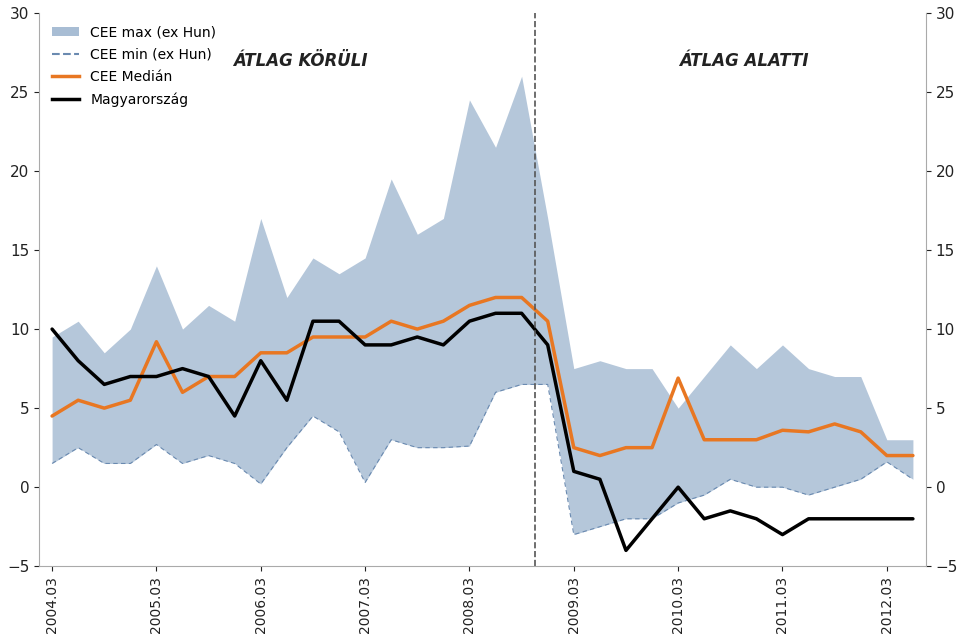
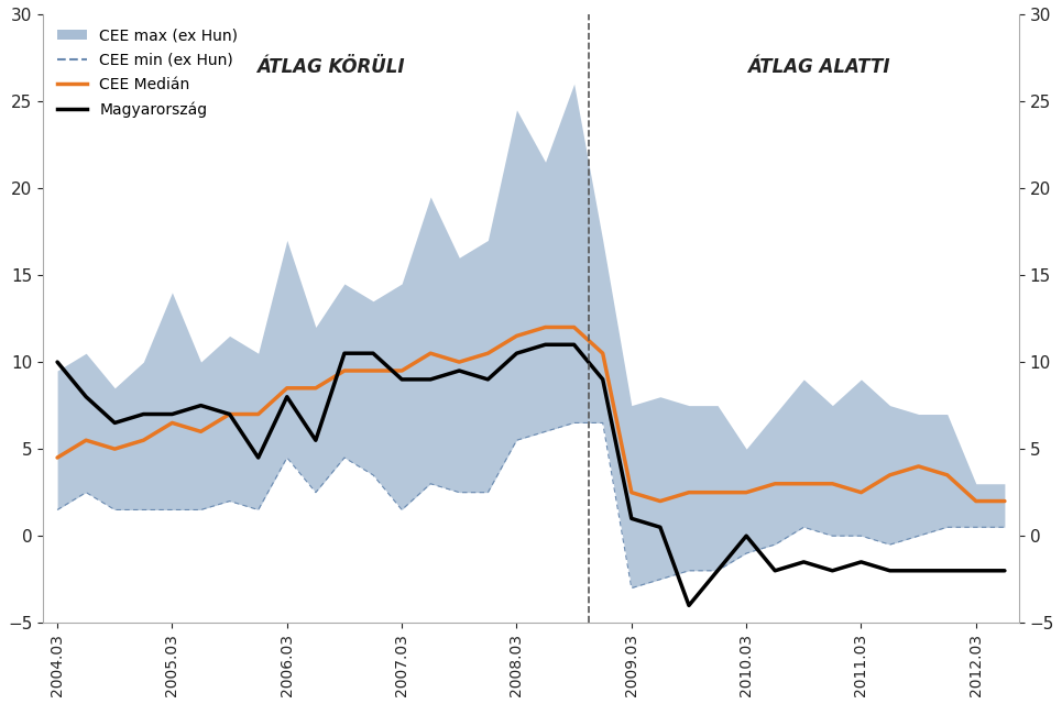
CEE min (ex Hun)/2005.03: 2.7 -> 1.5
CEE Medián/2005.03: 9.2 -> 6.5
CEE min (ex Hun)/2006.03: 0.2 -> 4.5
CEE min (ex Hun)/2007.03: 0.3 -> 1.5
CEE min (ex Hun)/2008.03: 2.6 -> 5.5
CEE Medián/2010.03: 6.9 -> 2.5
CEE Medián/2011.03: 3.6 -> 2.5
Magyarország/2011.03: -3.0 -> -1.5
CEE min (ex Hun)/2012.03: 1.6 -> 0.5
